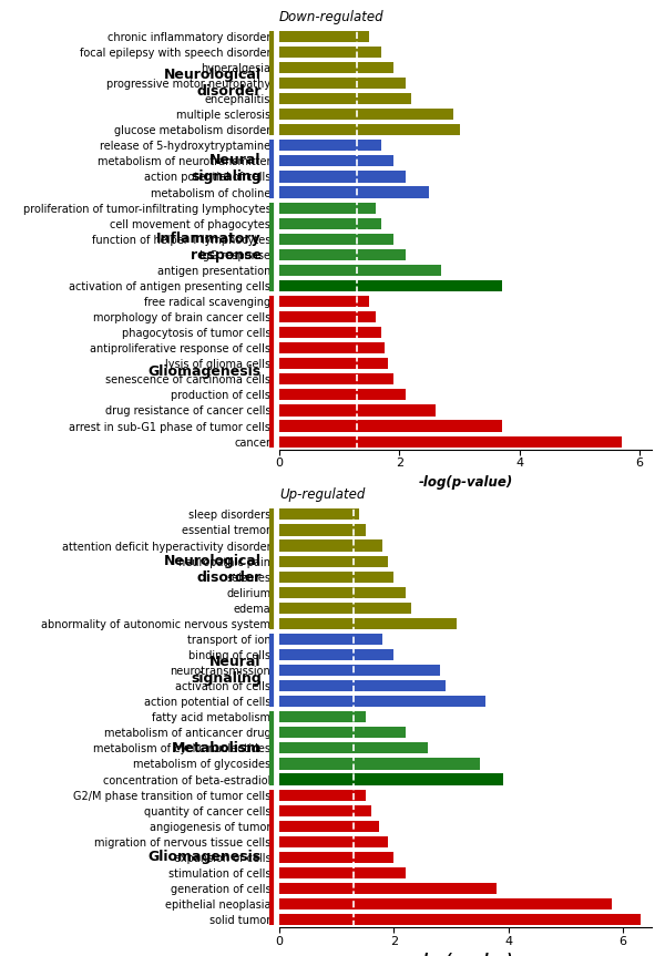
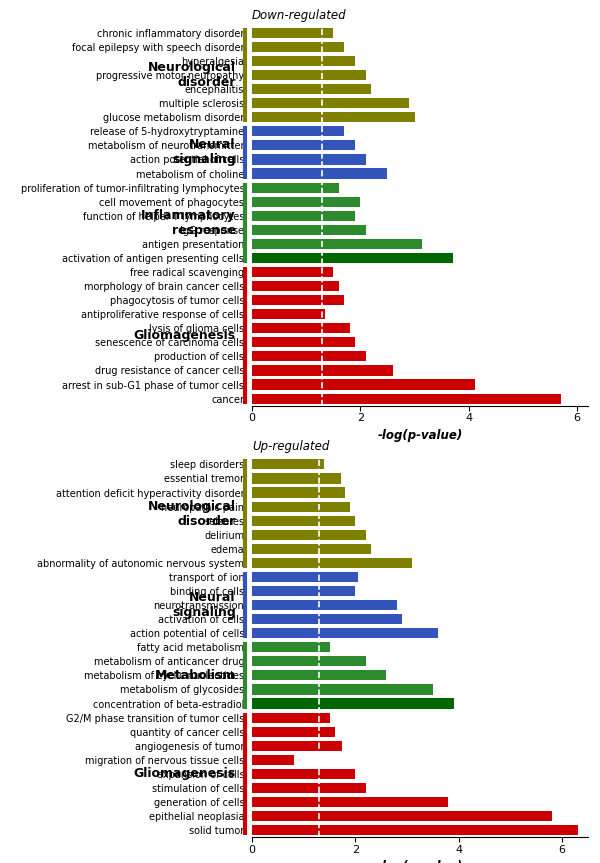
cell movement of phagocytes: 1.70 -> 2.00
antigen presentation: 2.70 -> 3.14
antiproliferative response of cells: 1.75 -> 1.34
arrest in sub-G1 phase of tumor cells: 3.70 -> 4.12
essential tremor: 1.50 -> 1.72
transport of ion: 1.80 -> 2.06
migration of nervous tissue cells: 1.90 -> 0.82
